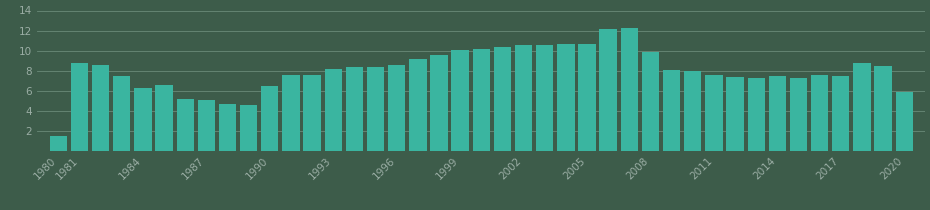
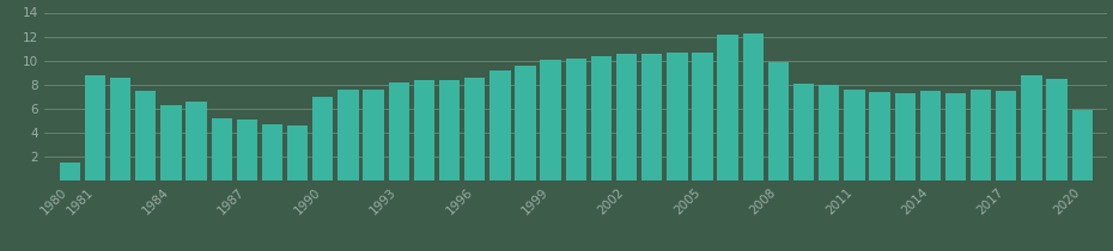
1990: 6.5 -> 7.0
